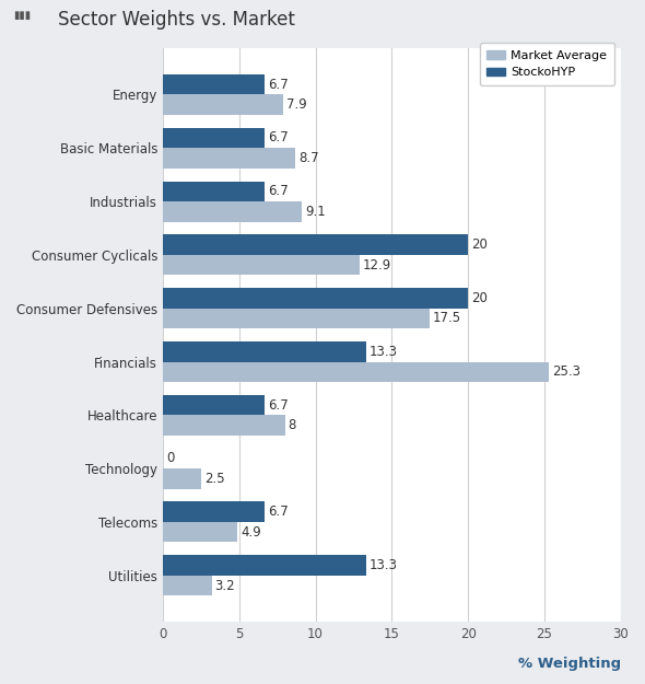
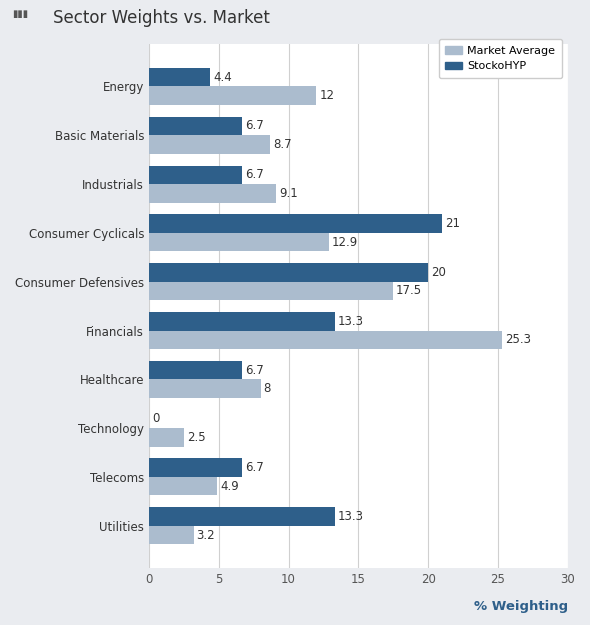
StockoHYP/Energy: 6.7 -> 4.4
Market Average/Energy: 7.9 -> 12
StockoHYP/Consumer Cyclicals: 20 -> 21
